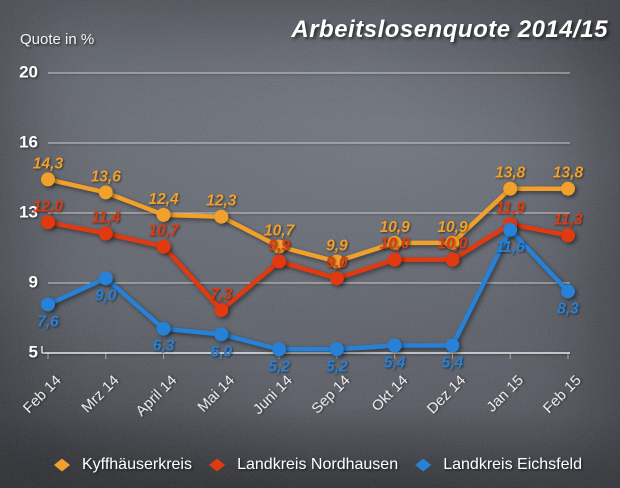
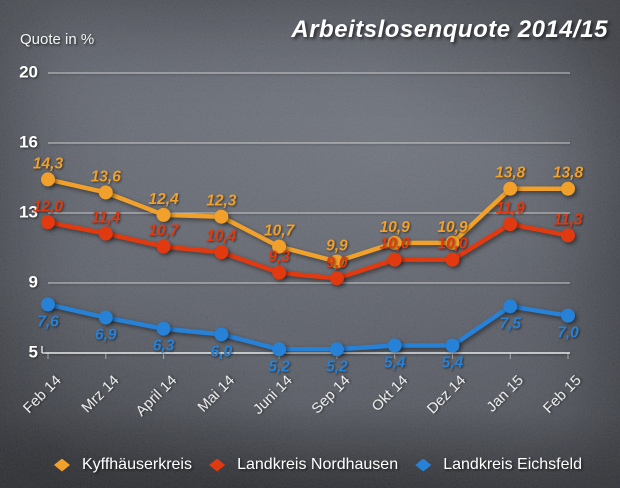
Landkreis Eichsfeld/Mrz 14: 9,0 -> 6,9
Landkreis Nordhausen/Mai 14: 7,3 -> 10,4
Landkreis Nordhausen/Juni 14: 9,9 -> 9,3
Landkreis Eichsfeld/Jan 15: 11,6 -> 7,5
Landkreis Eichsfeld/Feb 15: 8,3 -> 7,0
